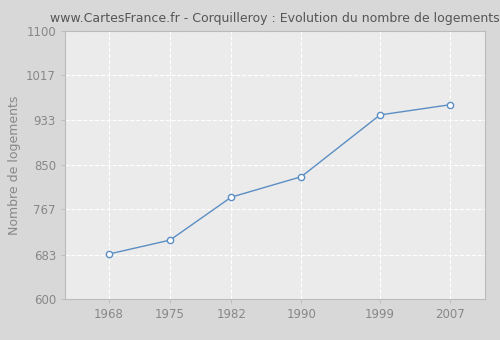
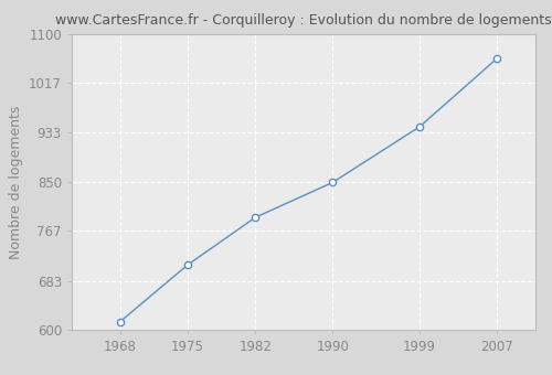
1968: 684 -> 614
1990: 828 -> 849
2007: 962 -> 1058
